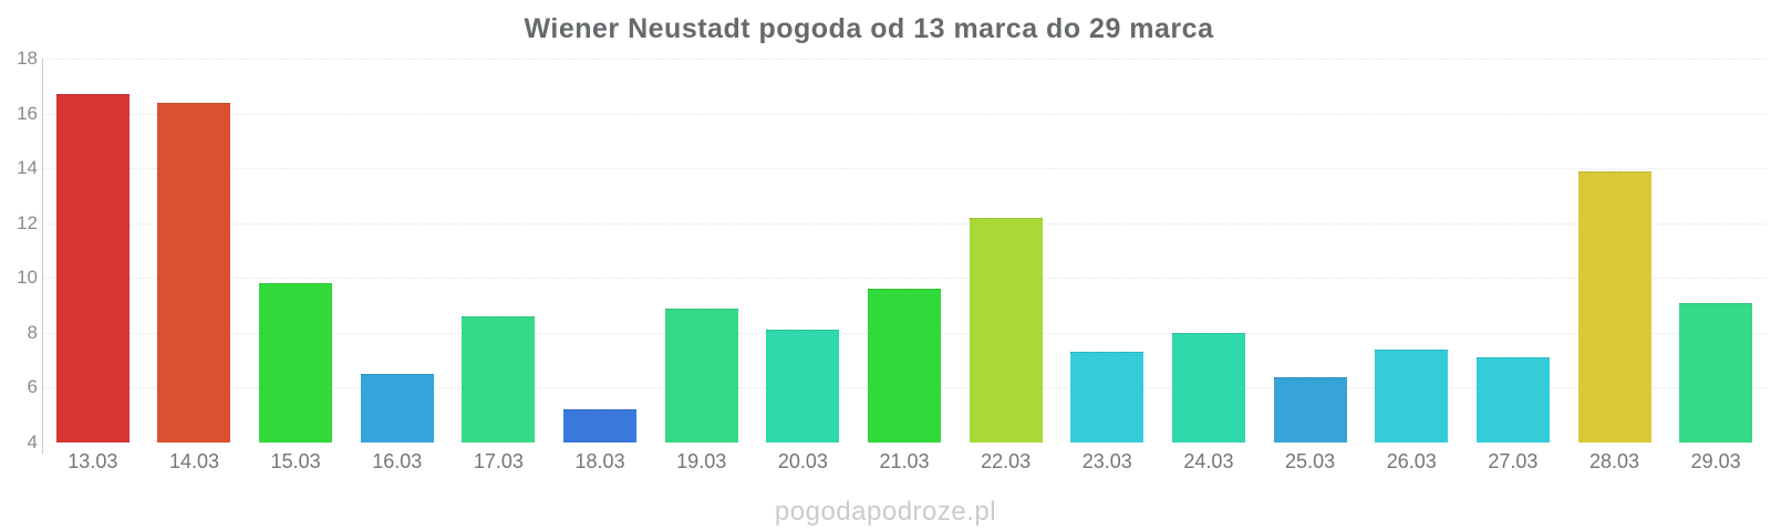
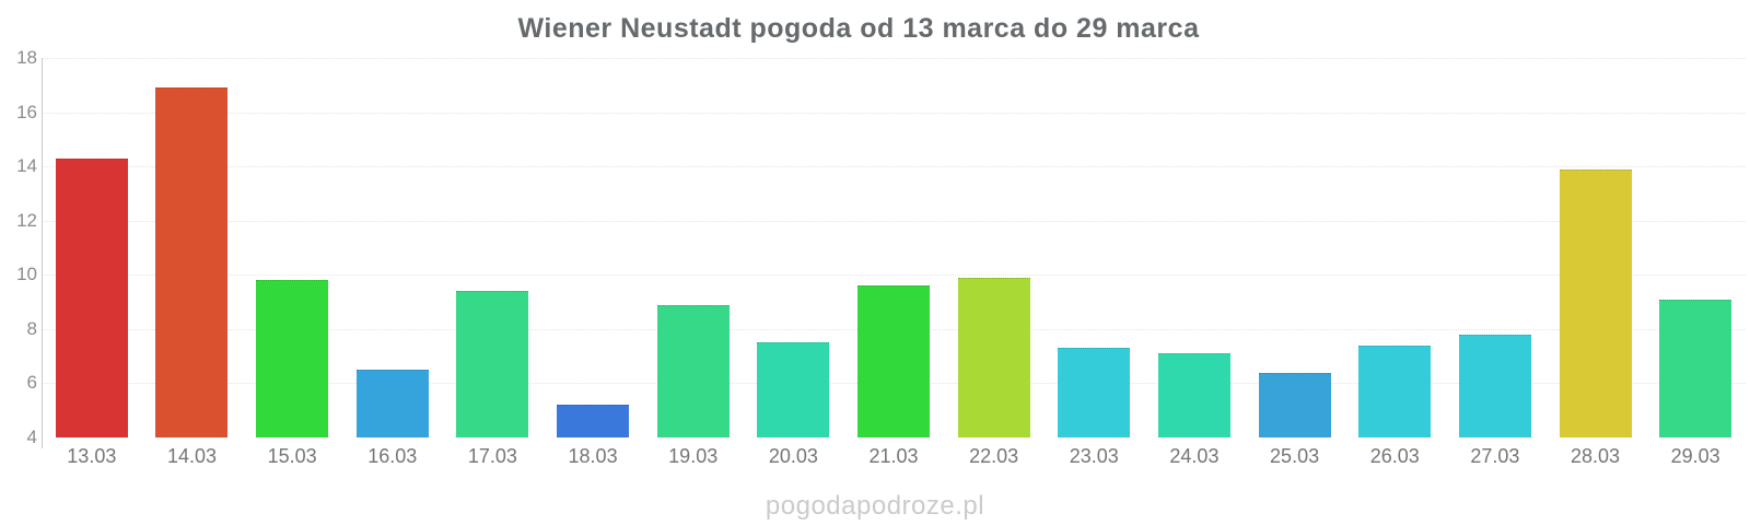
13.03: 16.7 -> 14.3
14.03: 16.4 -> 16.9
17.03: 8.6 -> 9.4
20.03: 8.1 -> 7.5
22.03: 12.2 -> 9.9
24.03: 8.0 -> 7.1
27.03: 7.1 -> 7.8
